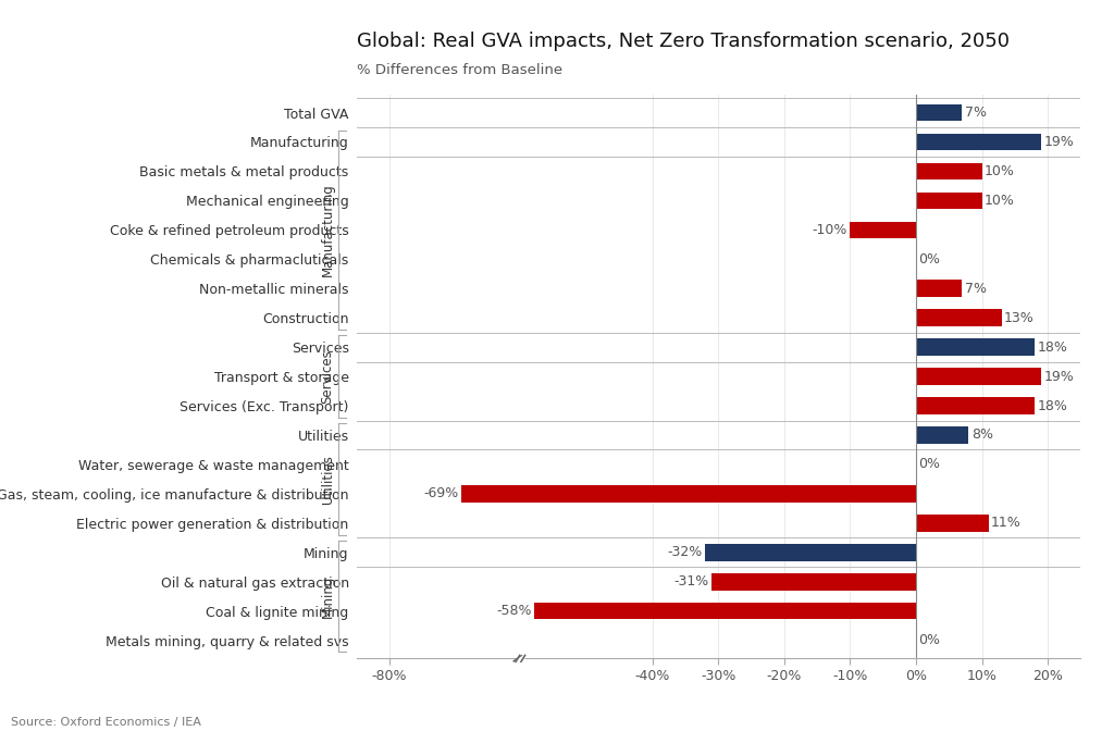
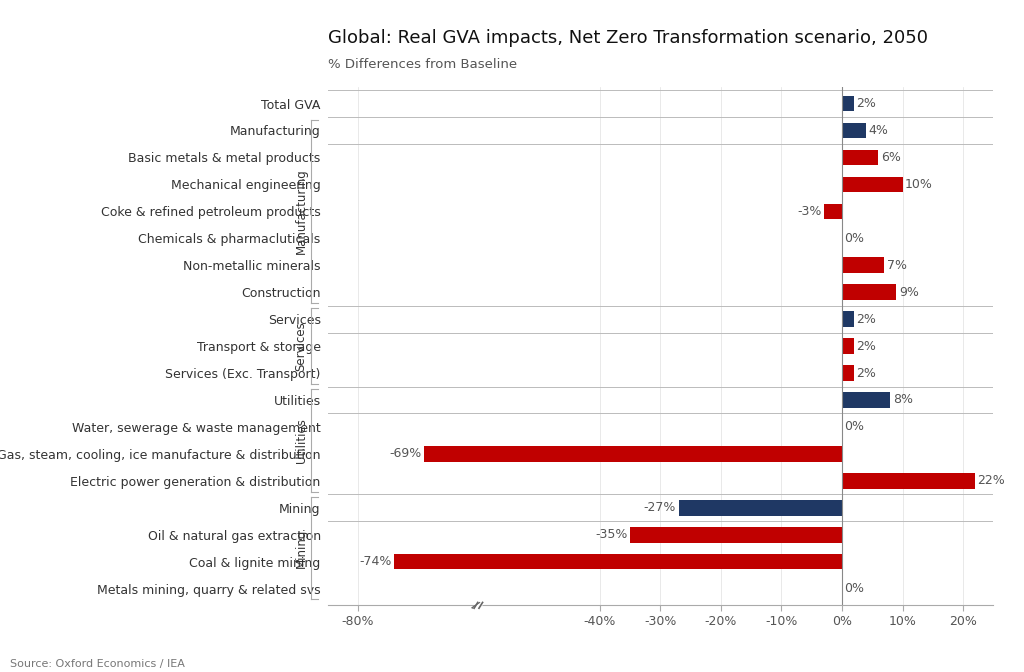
Total GVA: 7% -> 2%
Manufacturing: 19% -> 4%
Basic metals & metal products: 10% -> 6%
Coke & refined petroleum products: -10% -> -3%
Construction: 13% -> 9%
Services: 18% -> 2%
Transport & storage: 19% -> 2%
Services (Exc. Transport): 18% -> 2%
Electric power generation & distribution: 11% -> 22%
Mining: -32% -> -27%
Oil & natural gas extraction: -31% -> -35%
Coal & lignite mining: -58% -> -74%
